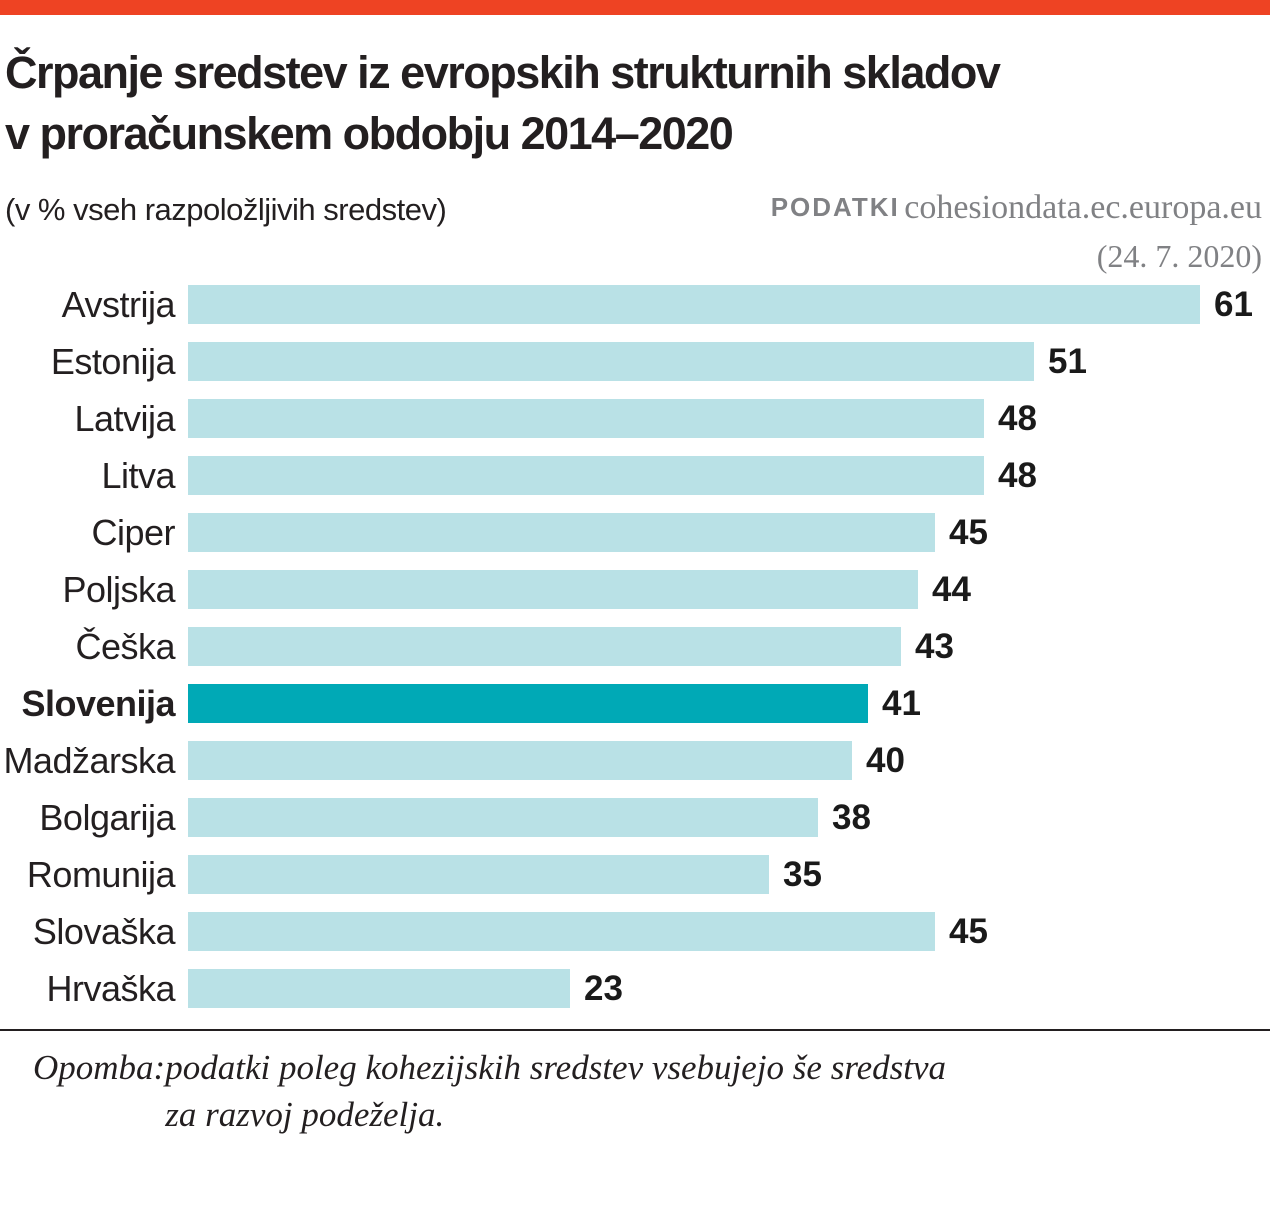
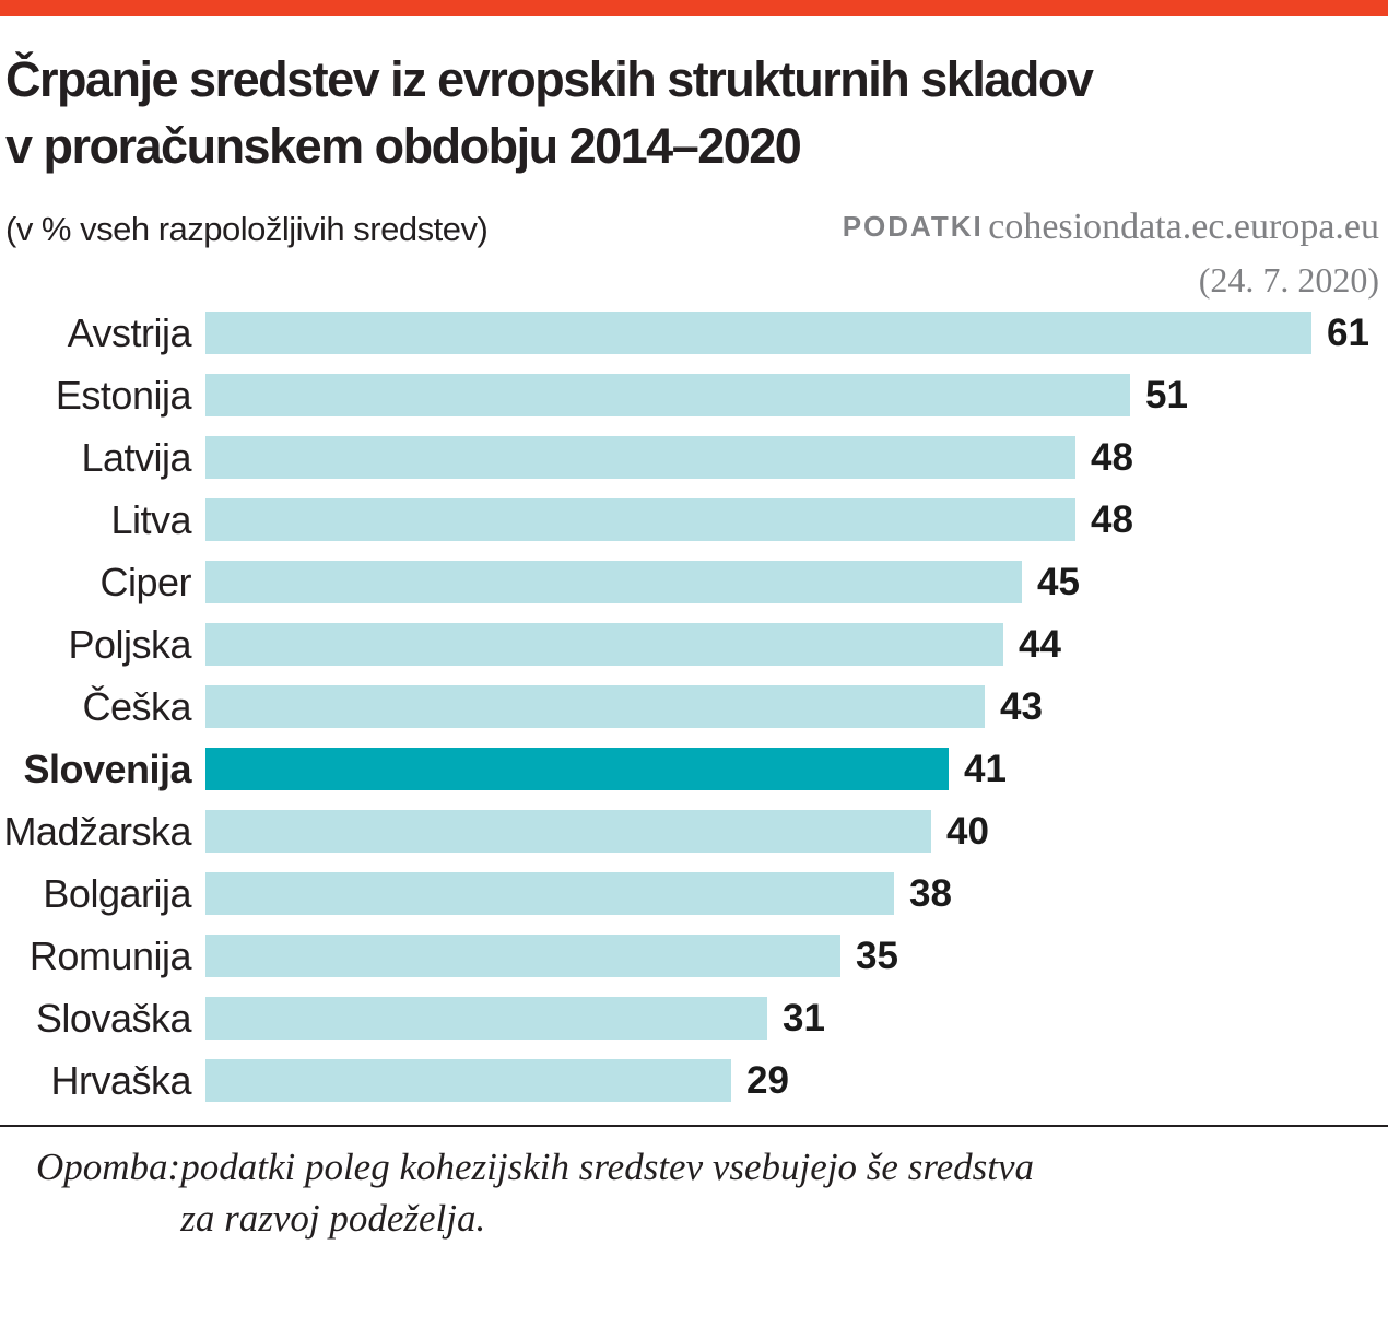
Slovaška: 45 -> 31
Hrvaška: 23 -> 29
